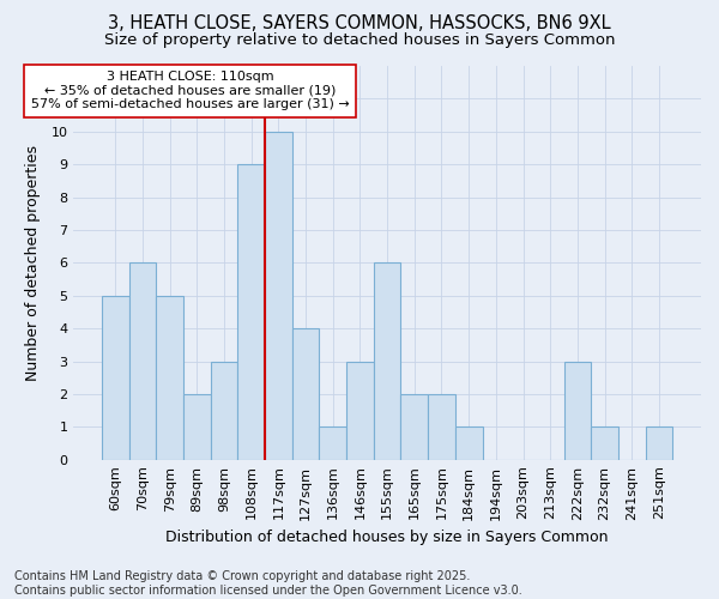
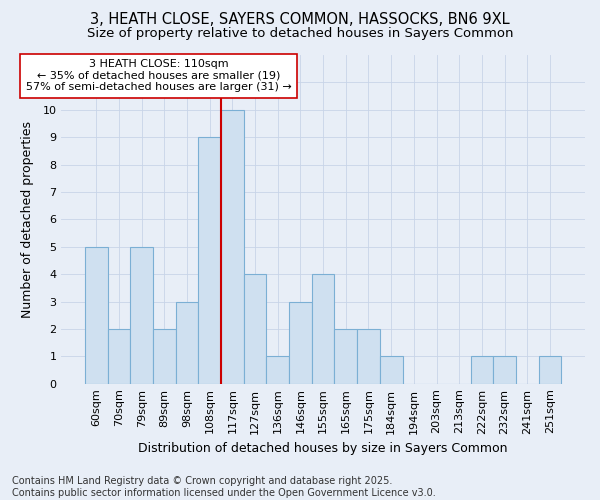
70sqm: 6 -> 2
155sqm: 6 -> 4
222sqm: 3 -> 1
